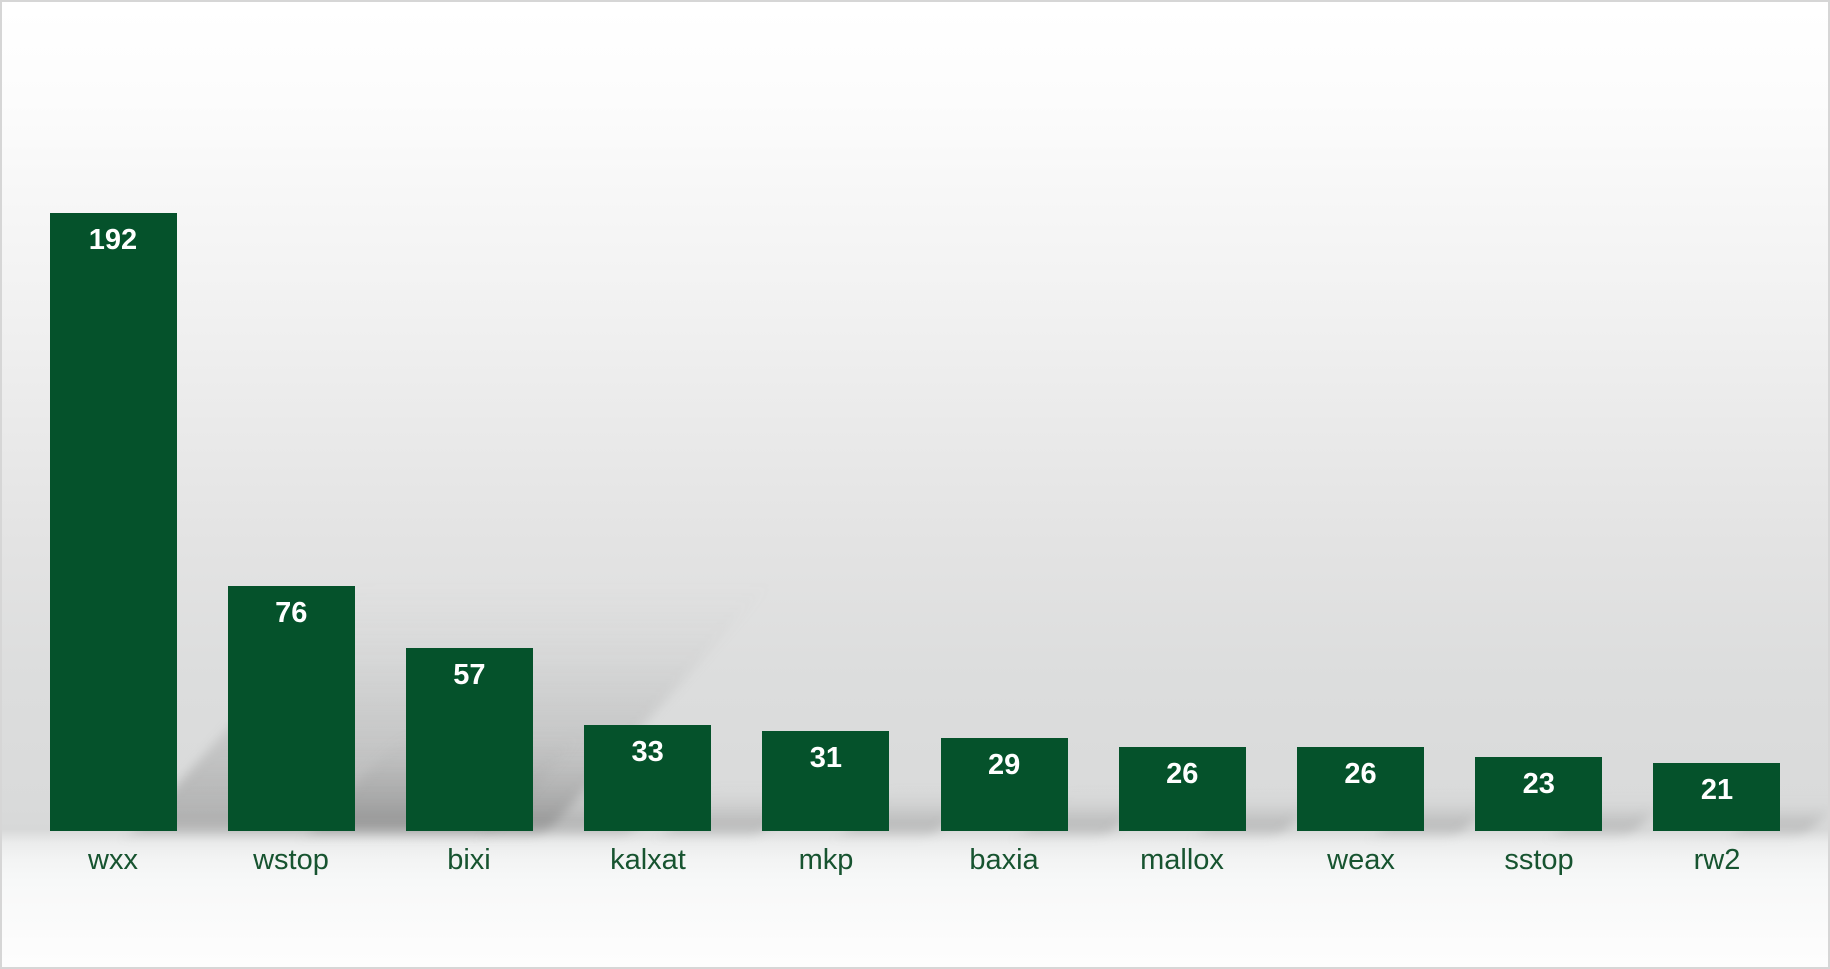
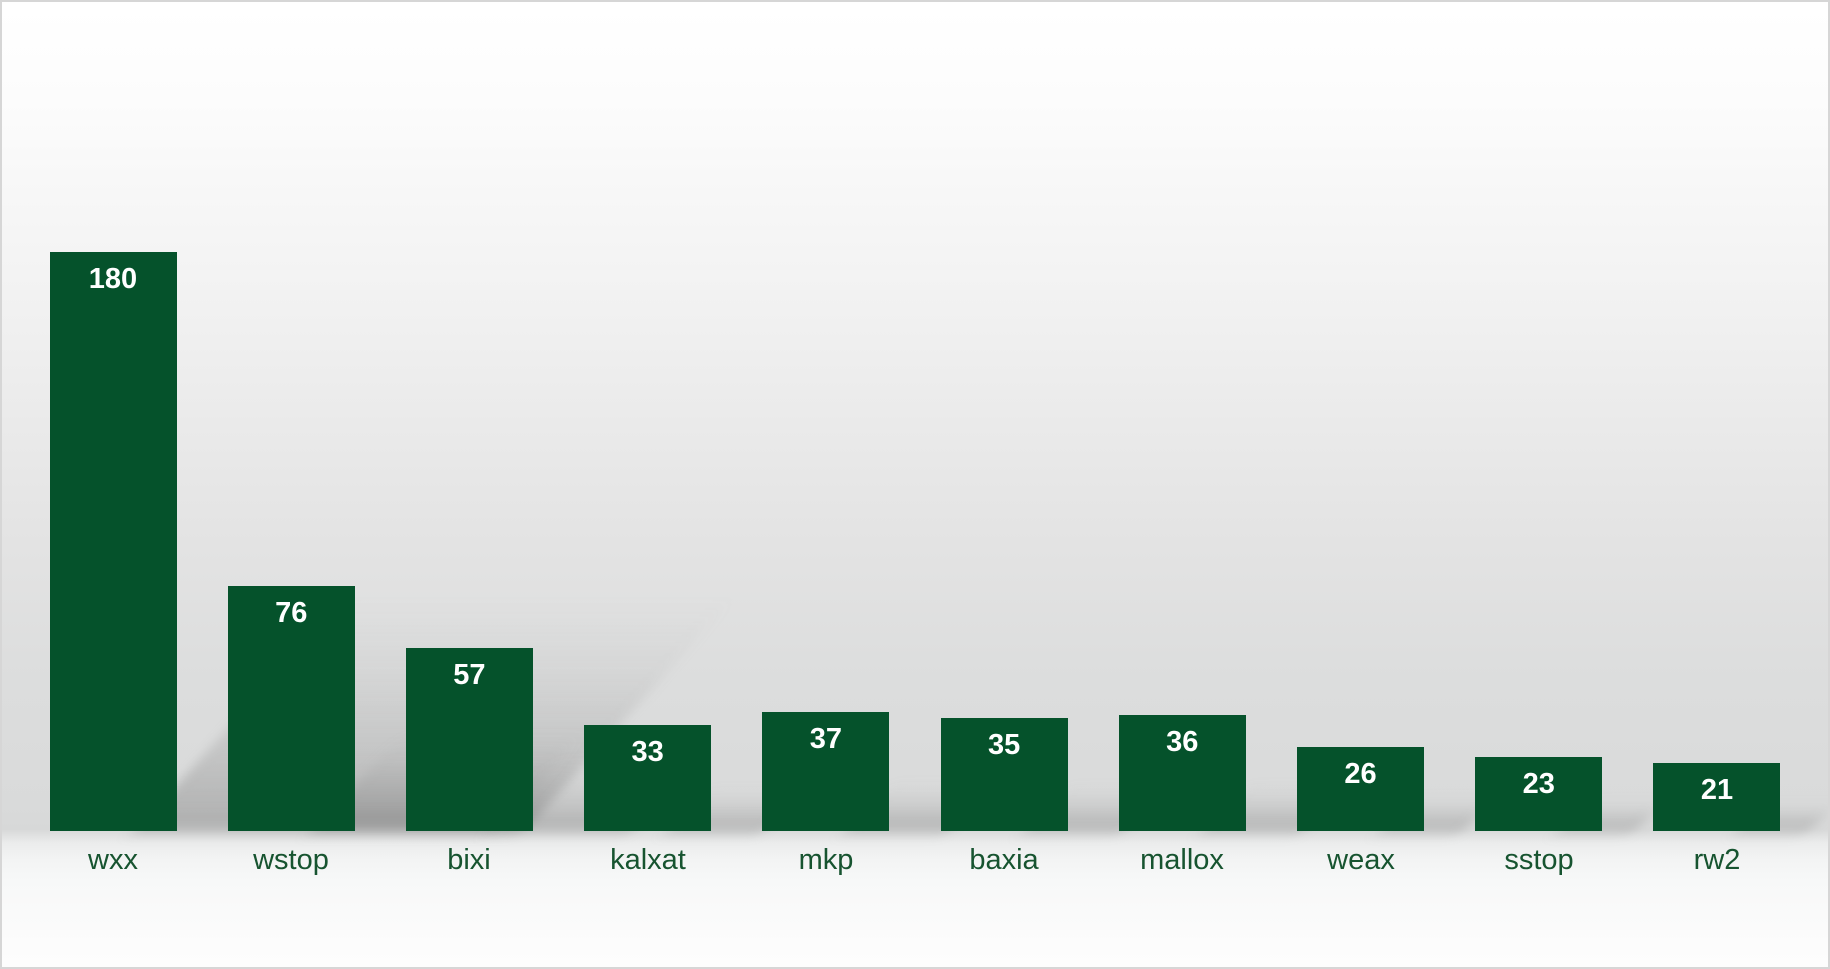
wxx: 192 -> 180
mkp: 31 -> 37
baxia: 29 -> 35
mallox: 26 -> 36
